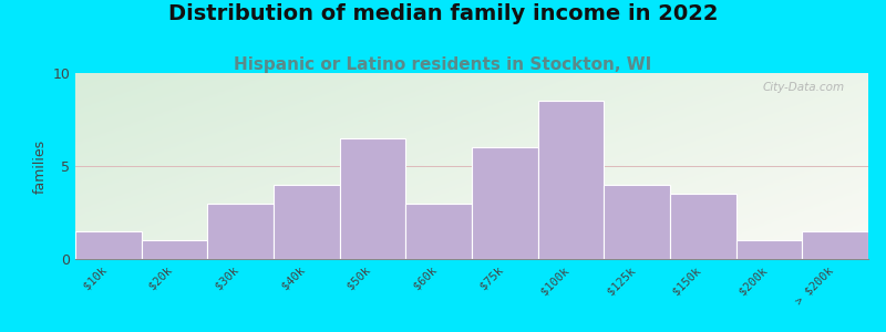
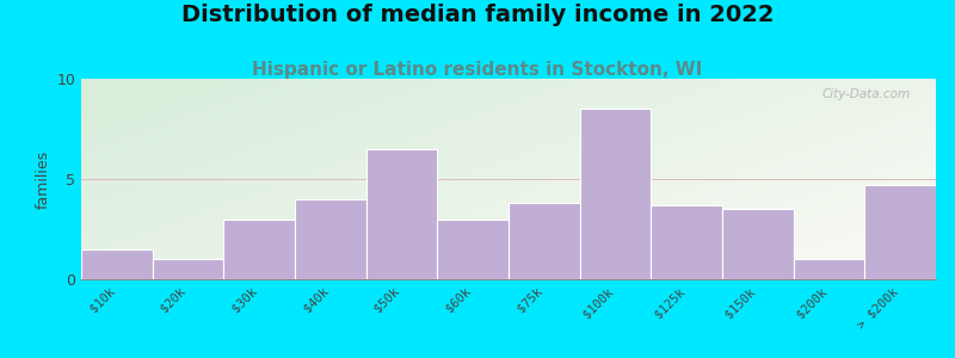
$75k: 6.0 -> 3.8
$125k: 4.0 -> 3.7
> $200k: 1.5 -> 4.7
